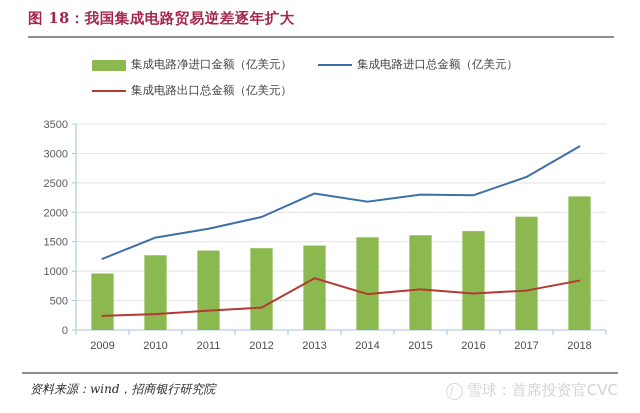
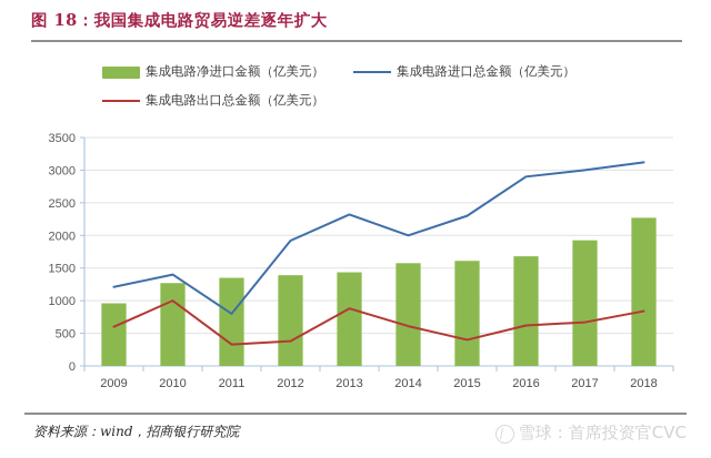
集成电路出口总金额（亿美元）/2009: 200 -> 600
集成电路进口总金额（亿美元）/2010: 1600 -> 1400
集成电路出口总金额（亿美元）/2010: 300 -> 1000
集成电路进口总金额（亿美元）/2011: 1700 -> 800
集成电路进口总金额（亿美元）/2014: 2200 -> 2000
集成电路出口总金额（亿美元）/2015: 700 -> 400
集成电路进口总金额（亿美元）/2016: 2300 -> 2900
集成电路进口总金额（亿美元）/2017: 2600 -> 3000
